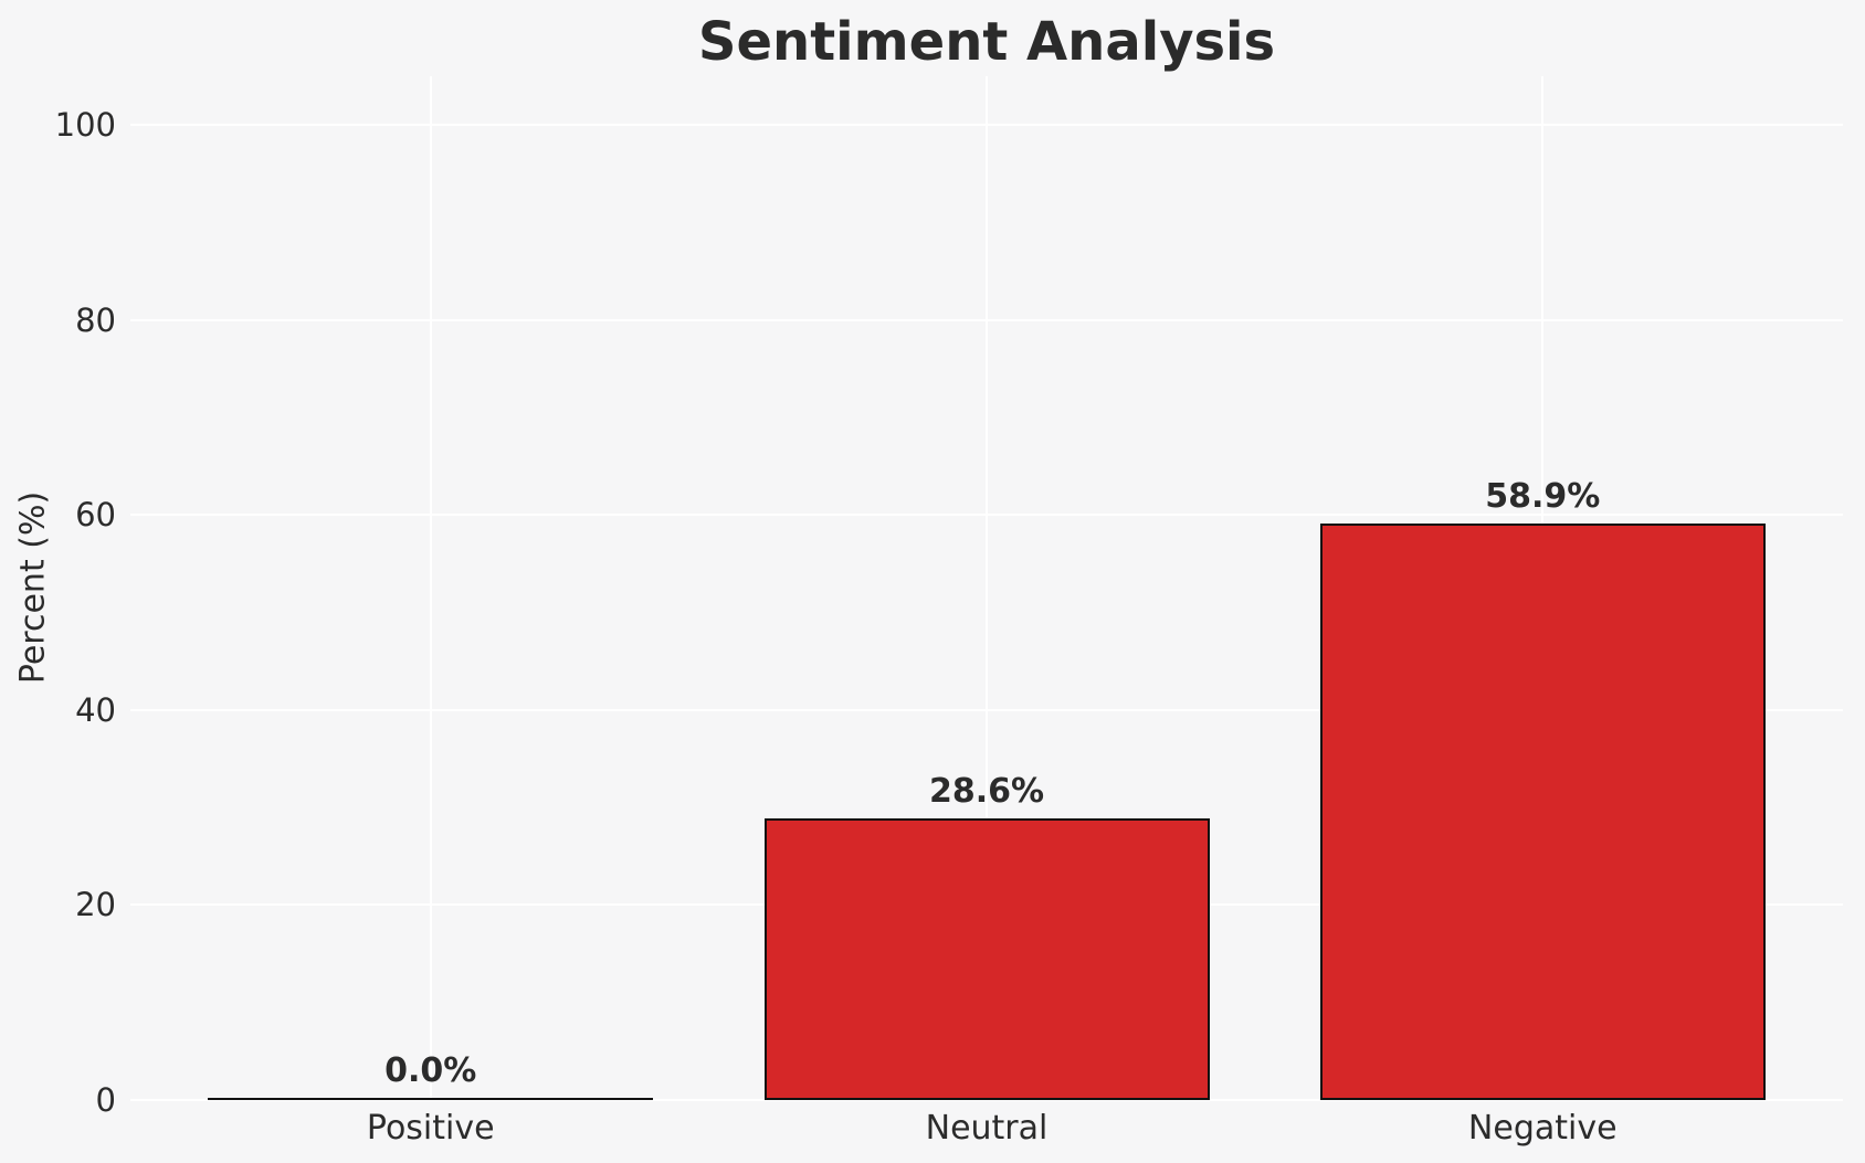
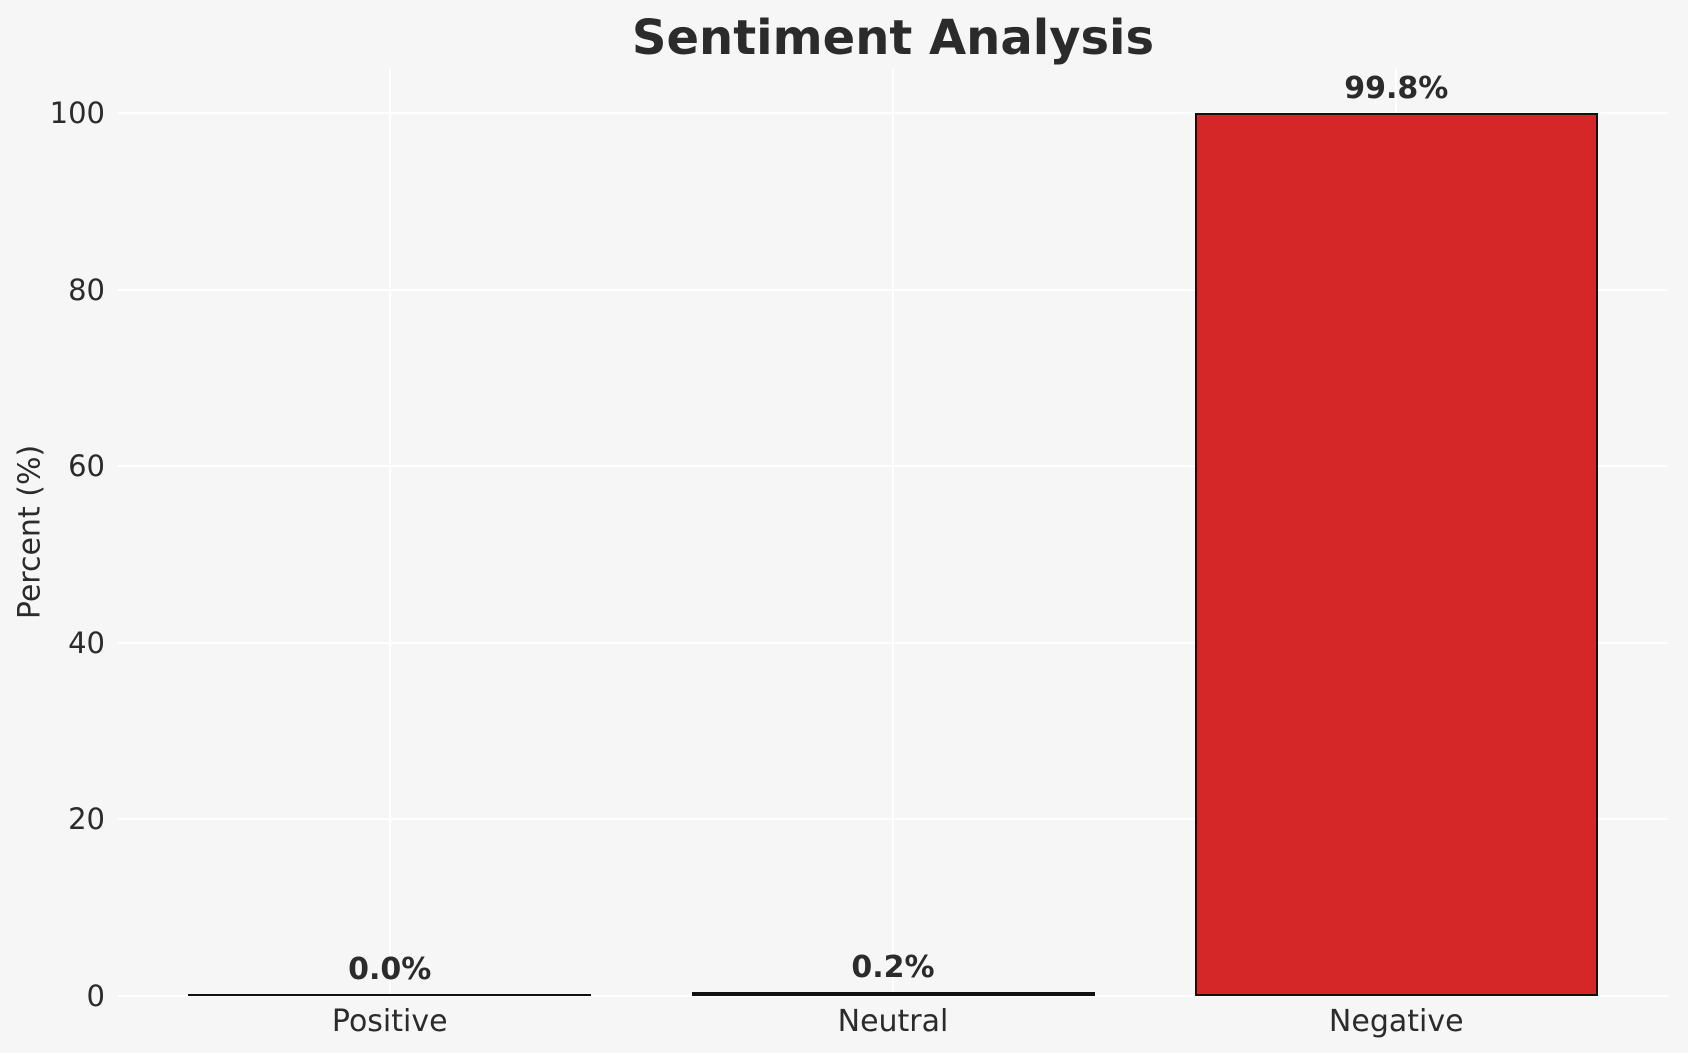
Neutral: 28.6% -> 0.2%
Negative: 58.9% -> 99.8%
